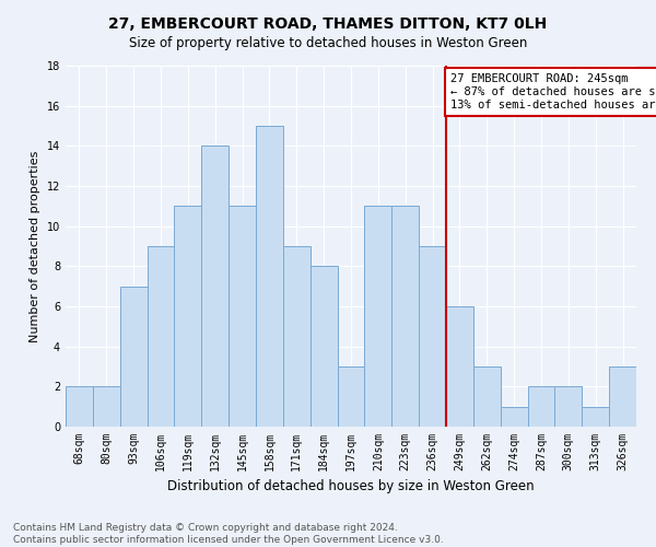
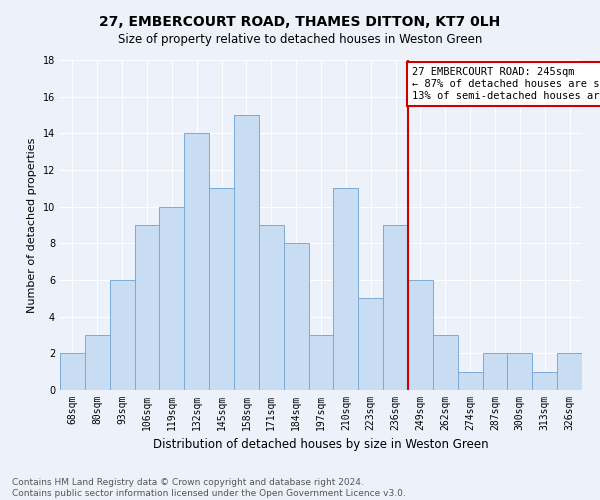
80sqm: 2 -> 3
93sqm: 7 -> 6
119sqm: 11 -> 10
223sqm: 11 -> 5
326sqm: 3 -> 2
